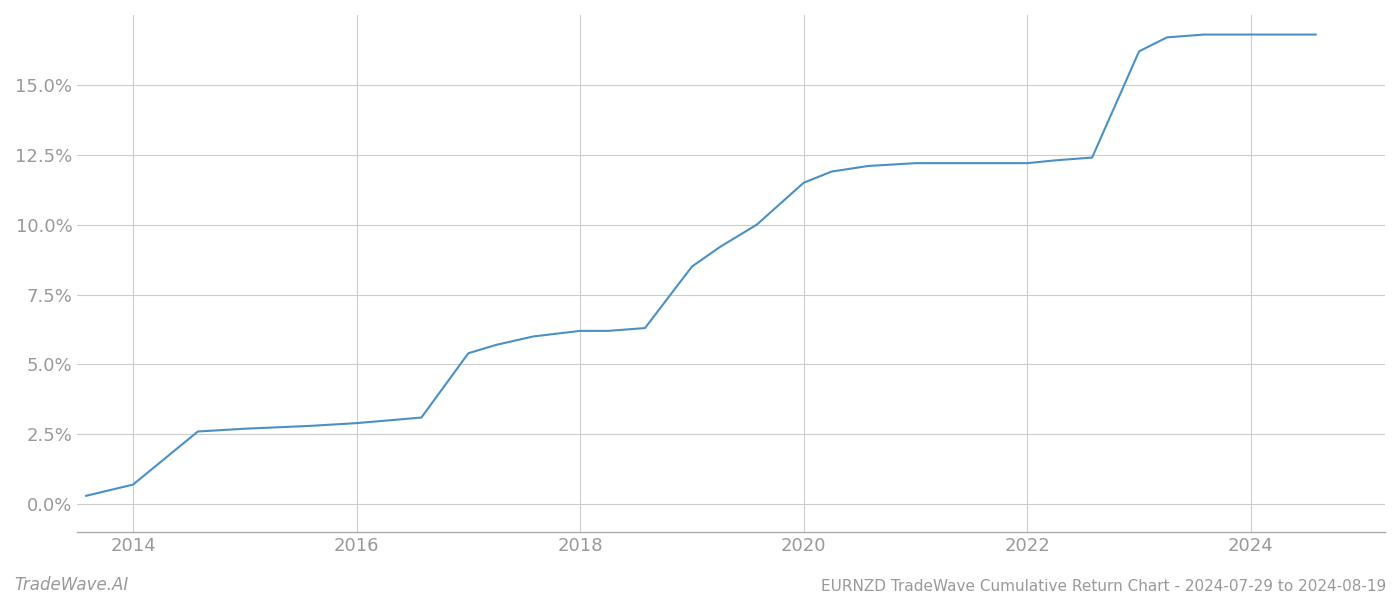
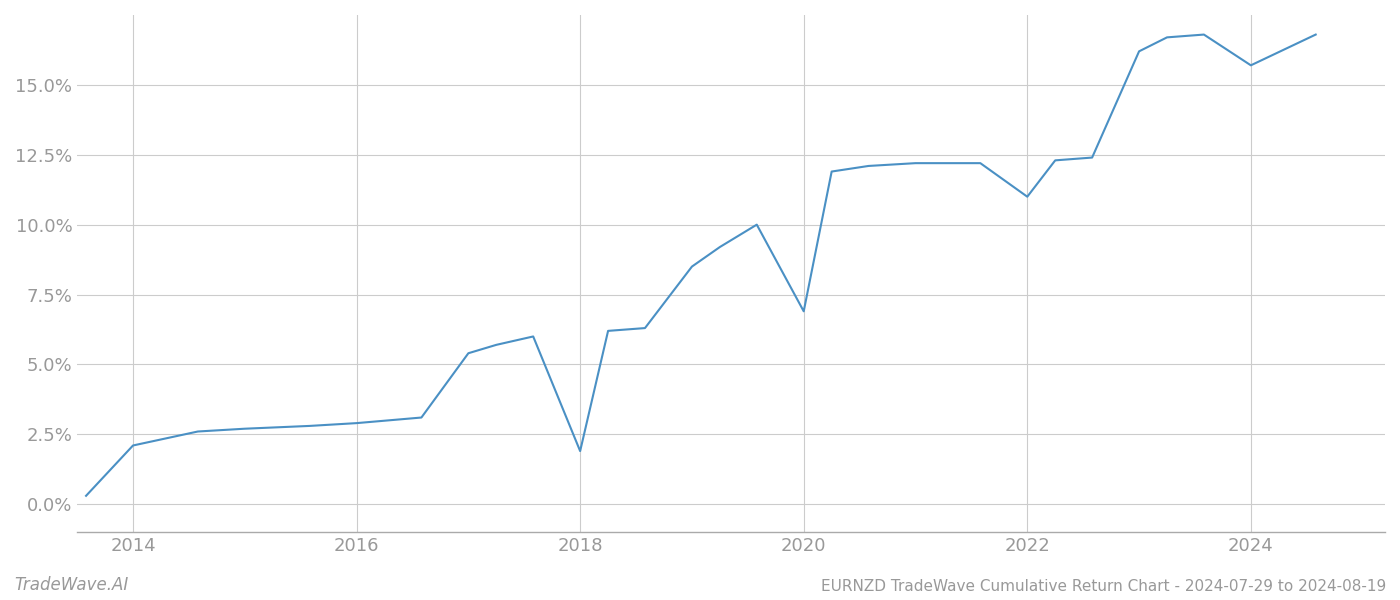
2014: 0.7% -> 2.1%
2018: 6.2% -> 1.9%
2020: 11.5% -> 6.9%
2022: 12.2% -> 11.0%
2024: 16.8% -> 15.7%
